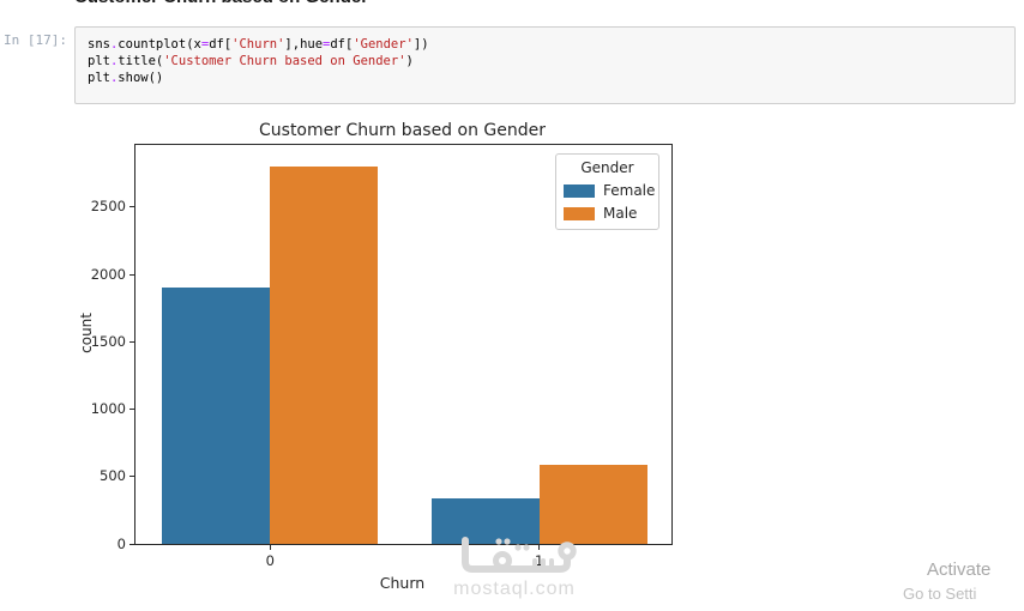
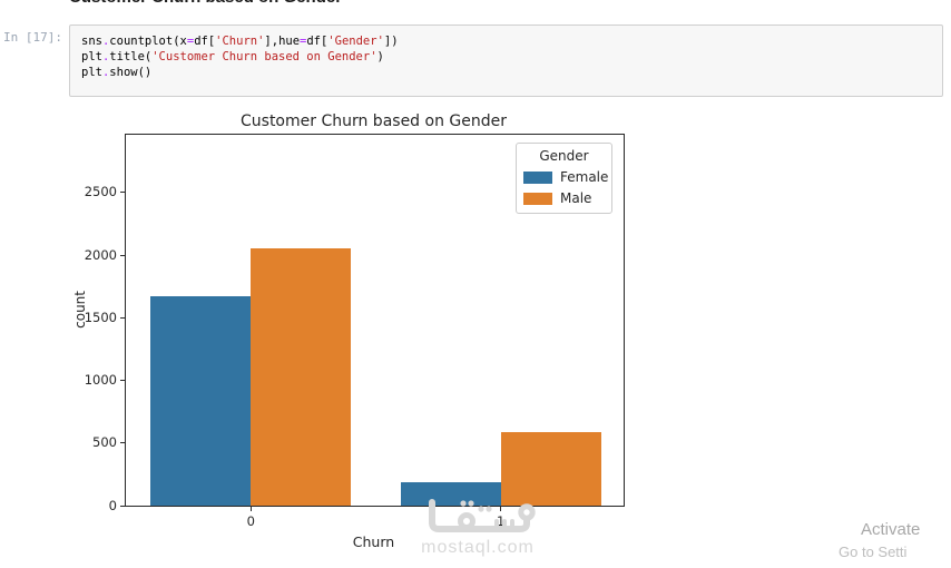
Female/0: 1900 -> 1670
Male/0: 2800 -> 2050
Female/1: 340 -> 190
